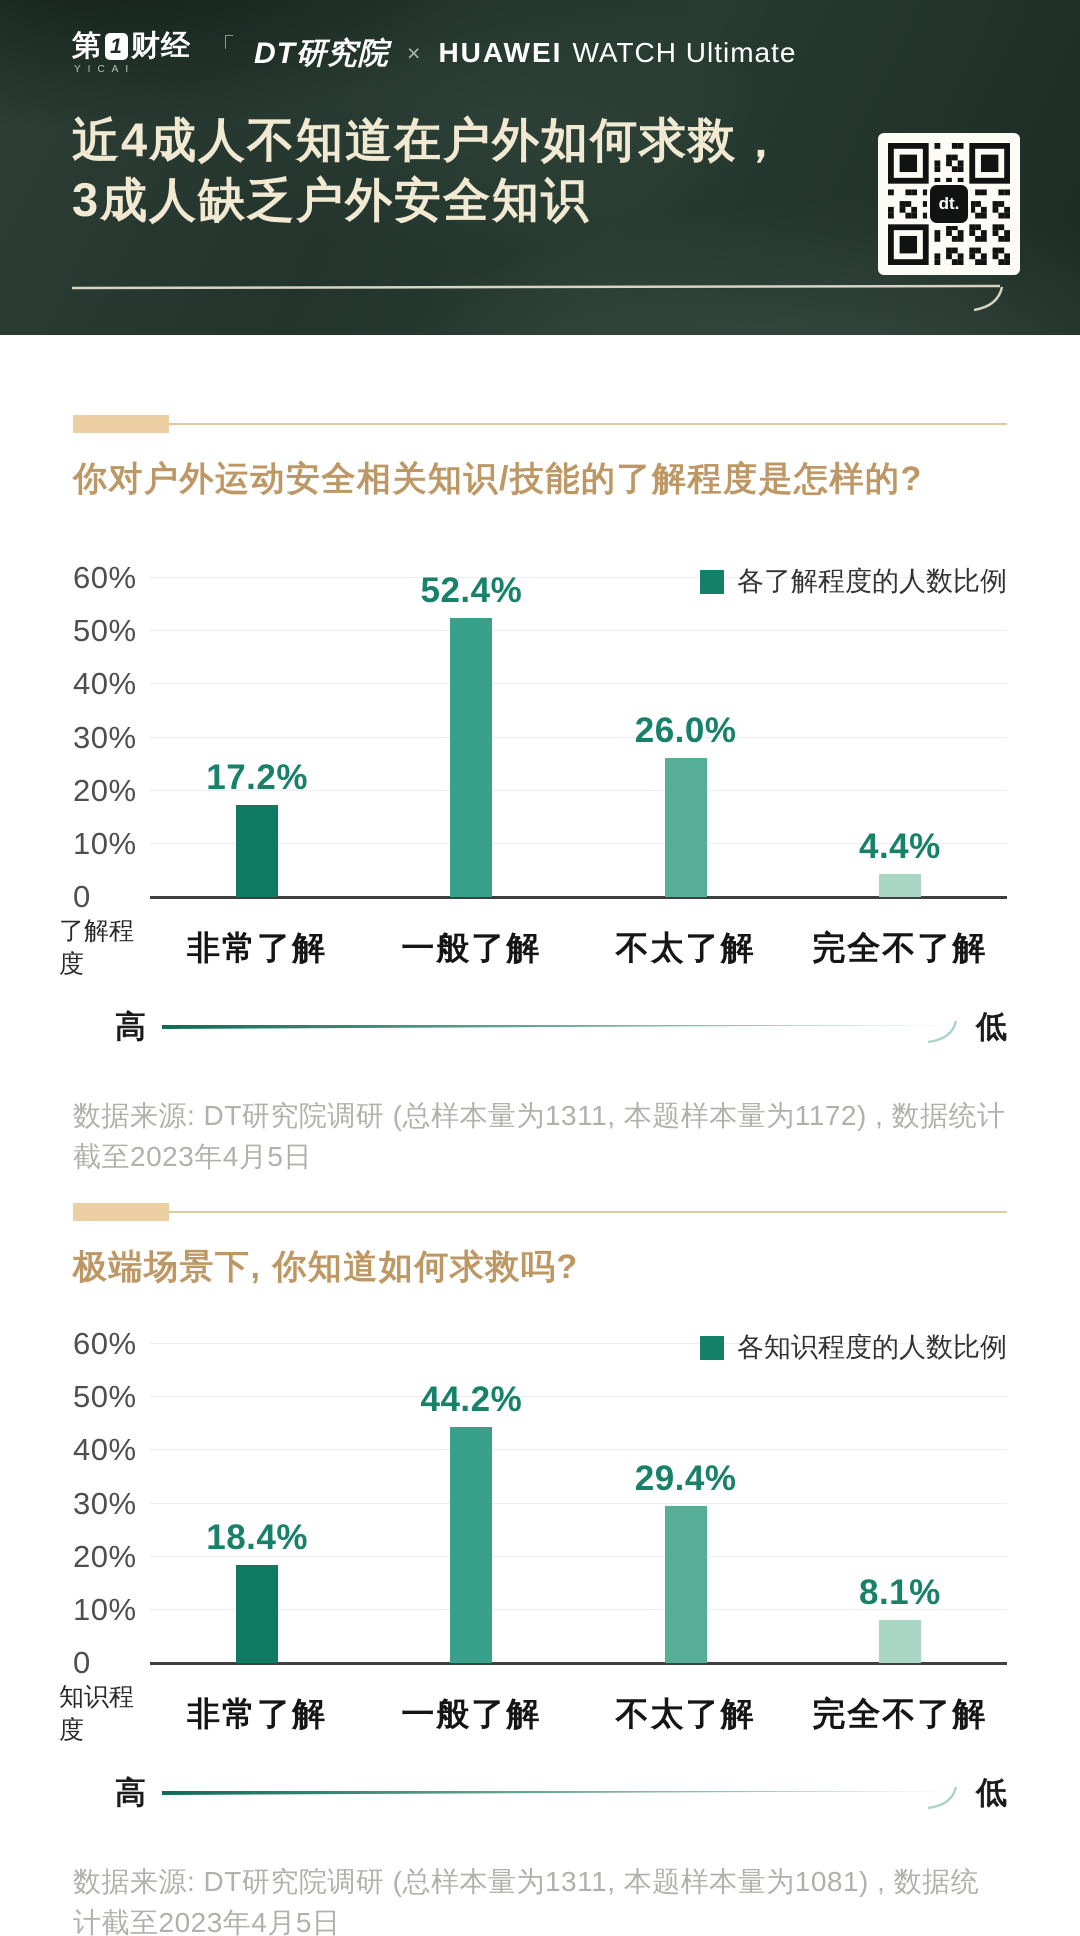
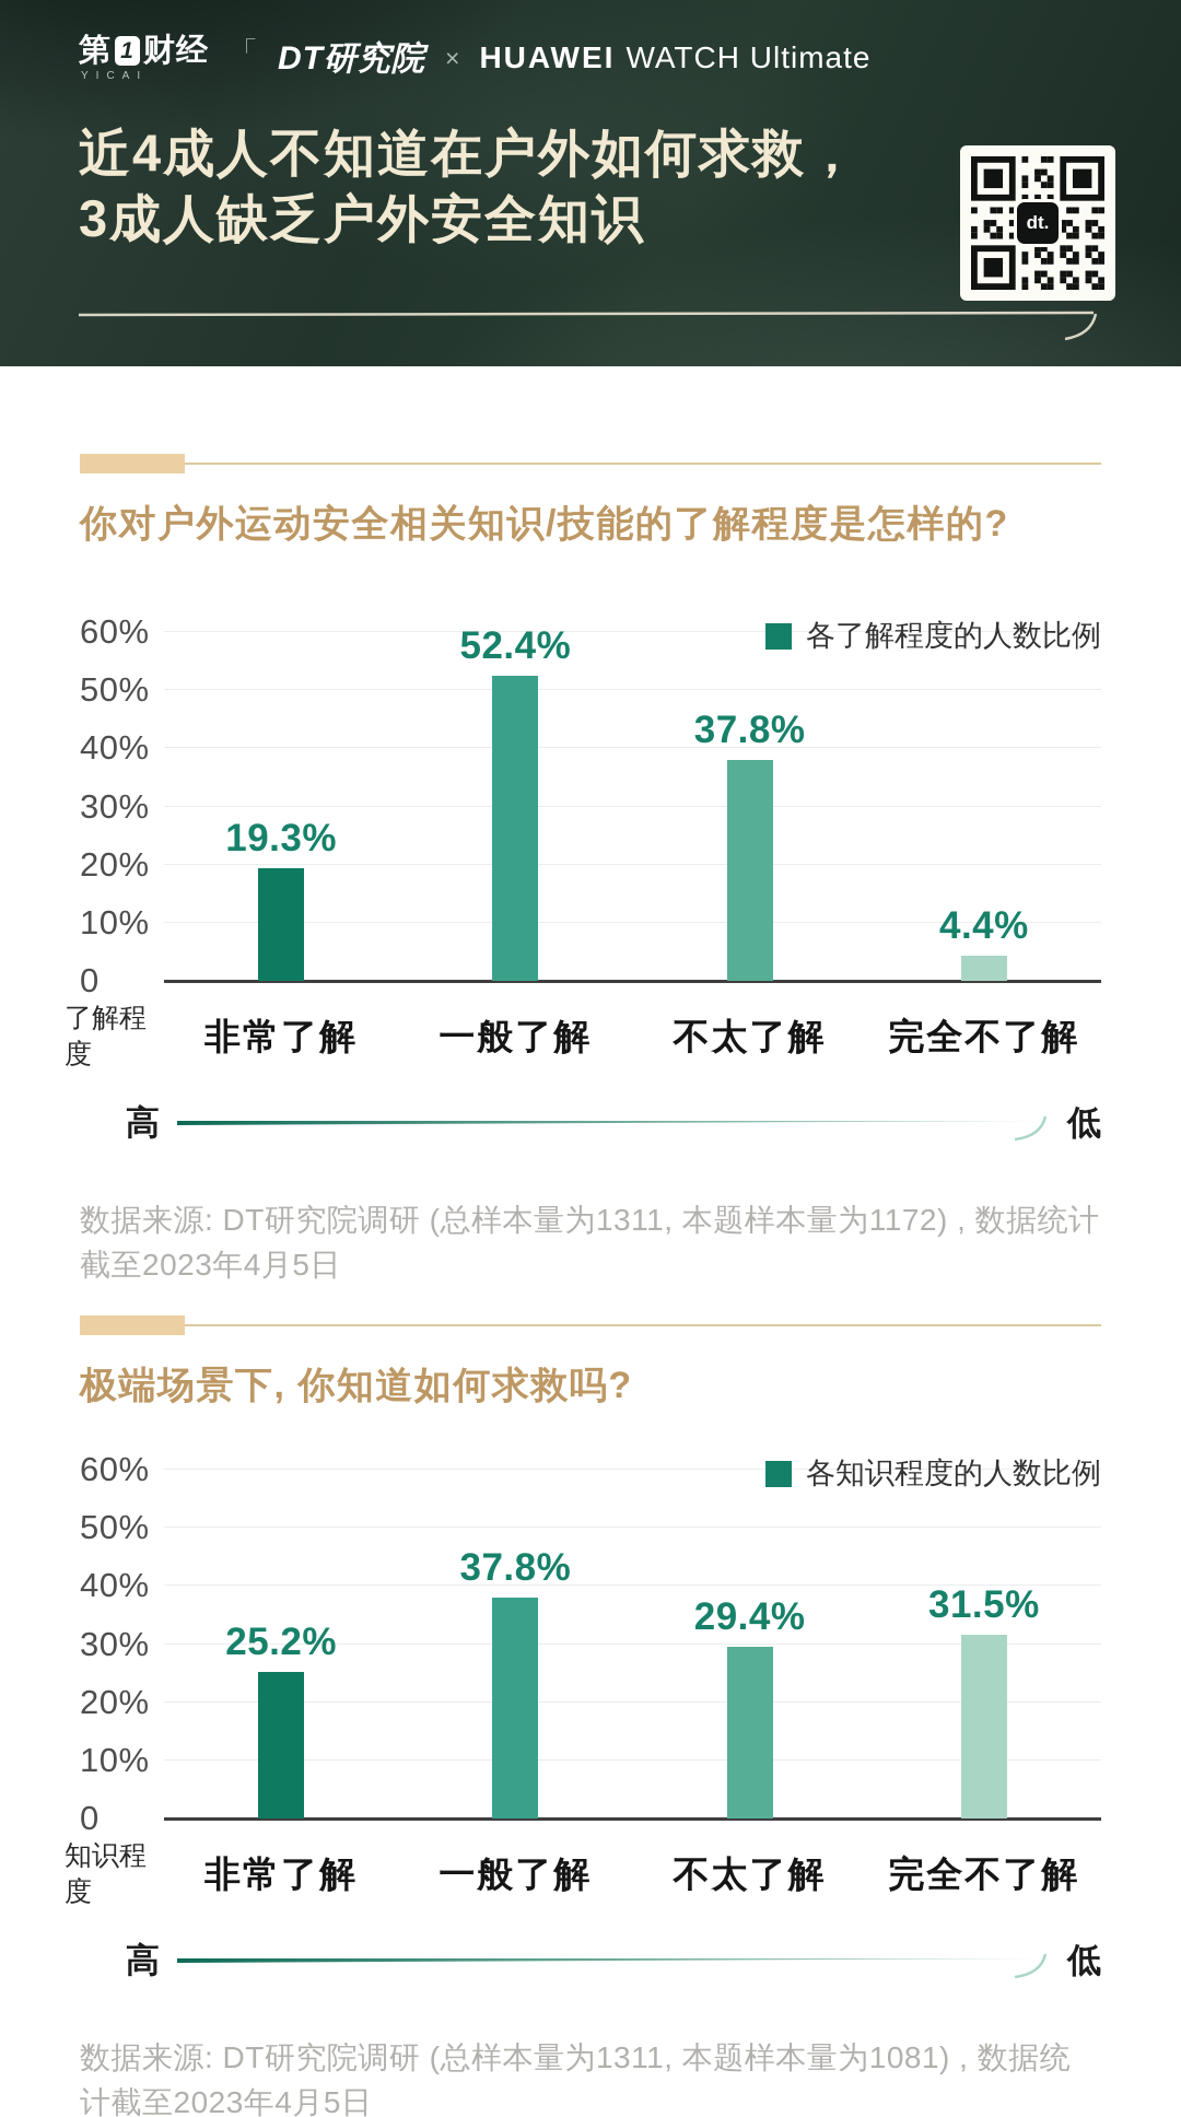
你对户外运动安全相关知识/技能的了解程度是怎样的?/非常了解: 17.2% -> 19.3%
你对户外运动安全相关知识/技能的了解程度是怎样的?/不太了解: 26.0% -> 37.8%
极端场景下, 你知道如何求救吗?/非常了解: 18.4% -> 25.2%
极端场景下, 你知道如何求救吗?/一般了解: 44.2% -> 37.8%
极端场景下, 你知道如何求救吗?/完全不了解: 8.1% -> 31.5%
